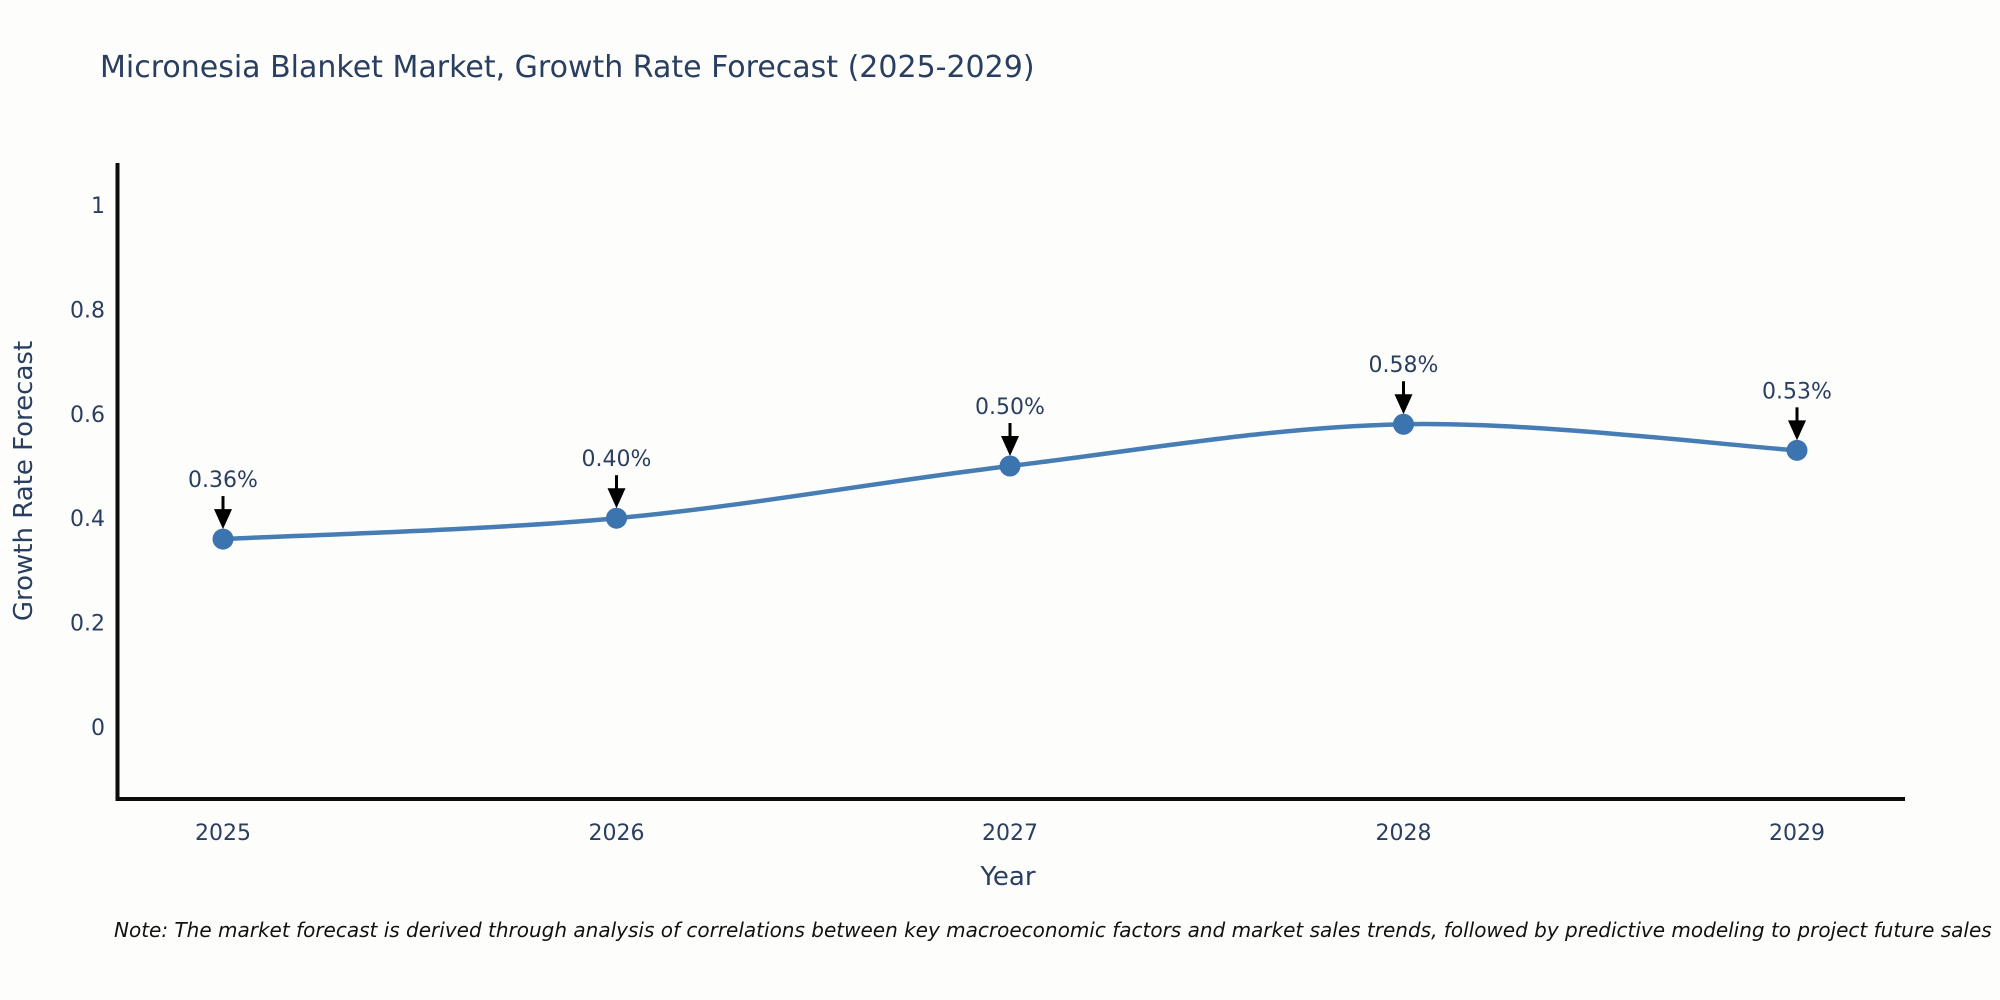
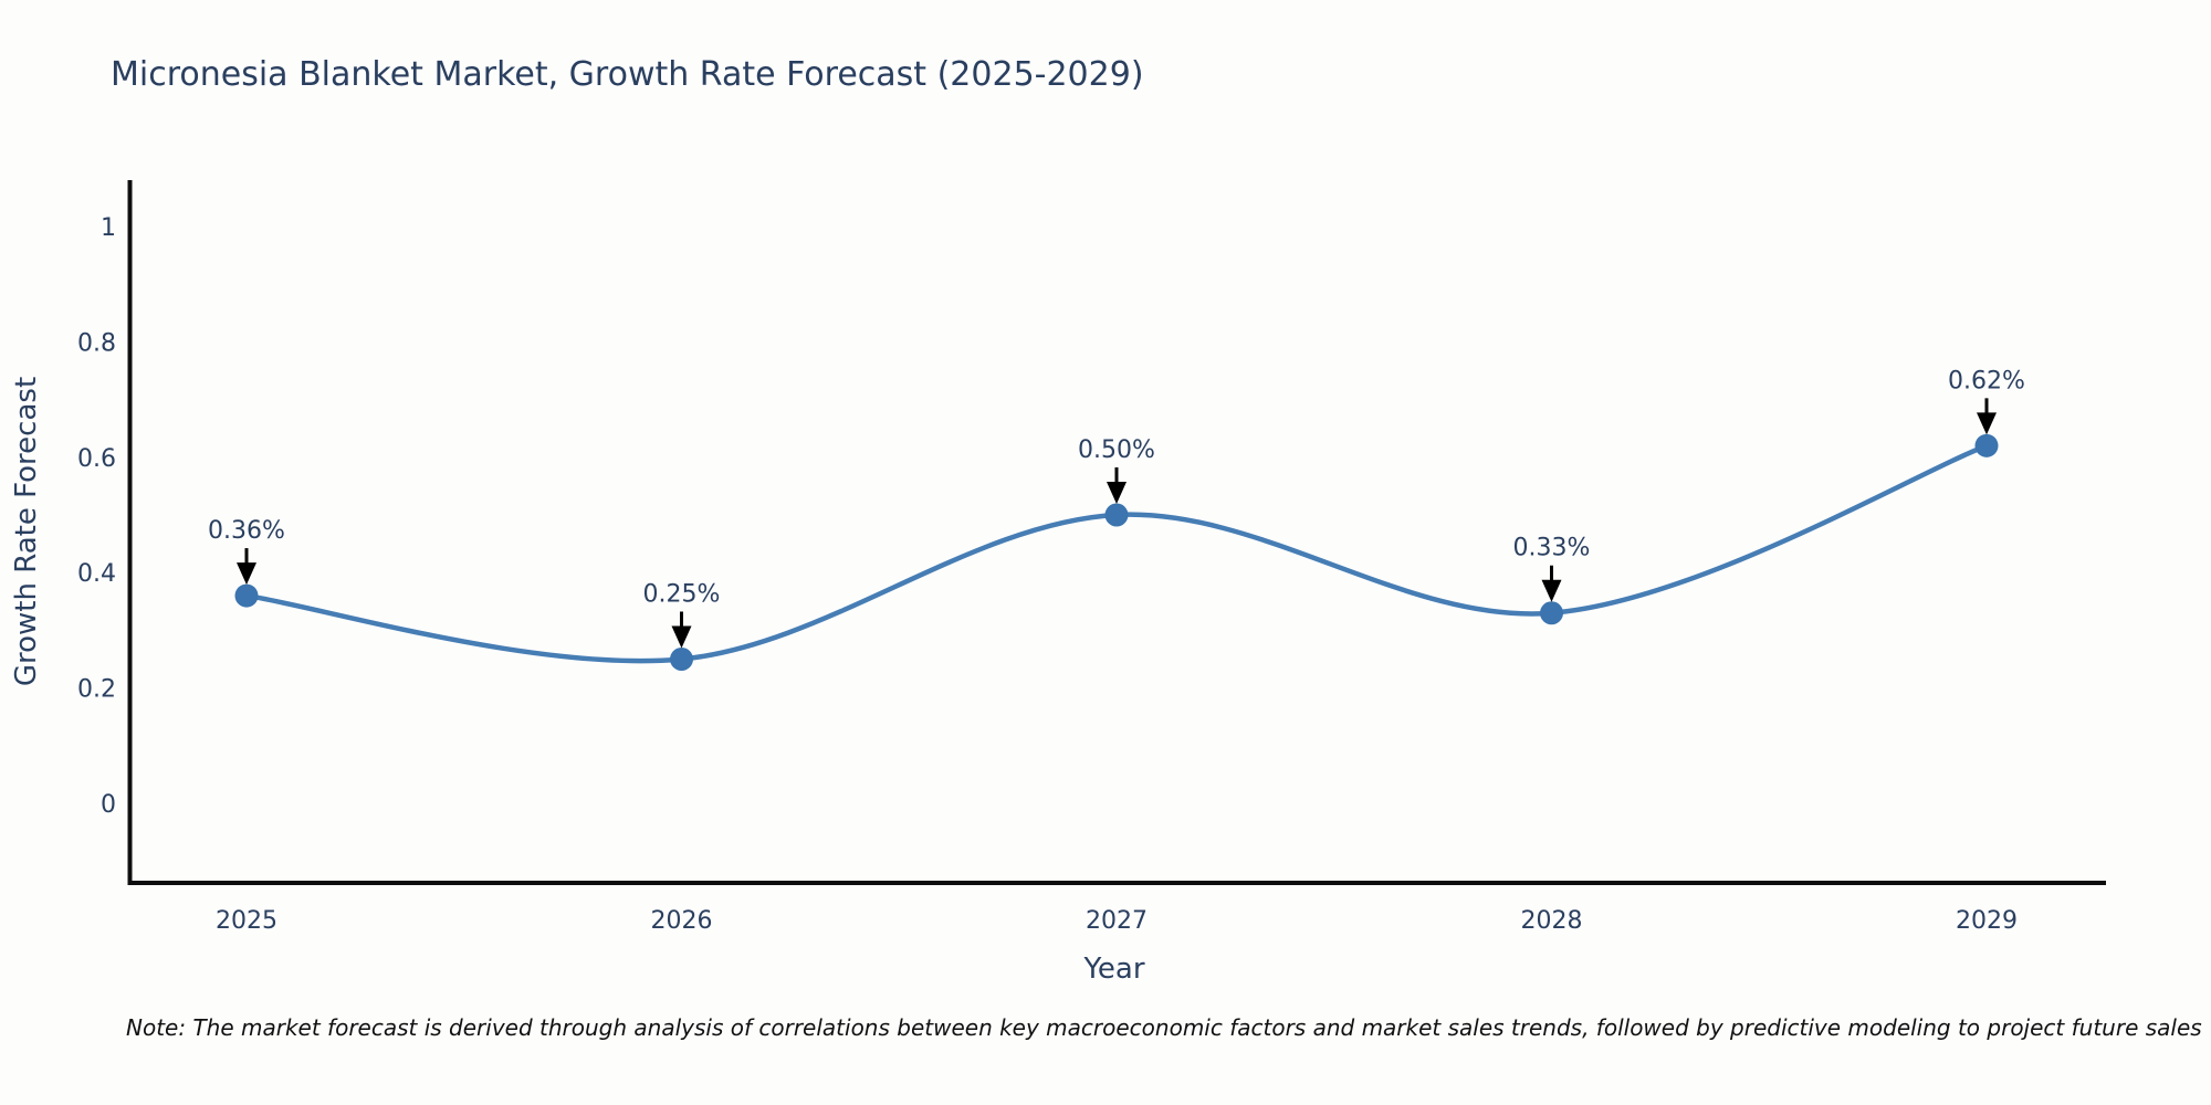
2026: 0.40% -> 0.25%
2028: 0.58% -> 0.33%
2029: 0.53% -> 0.62%
